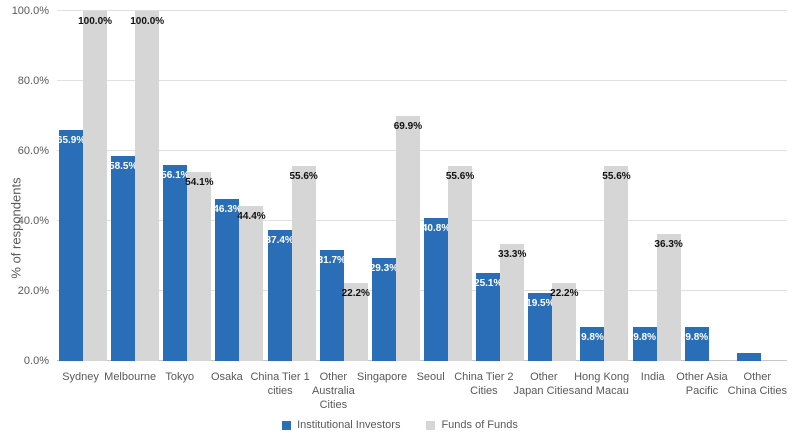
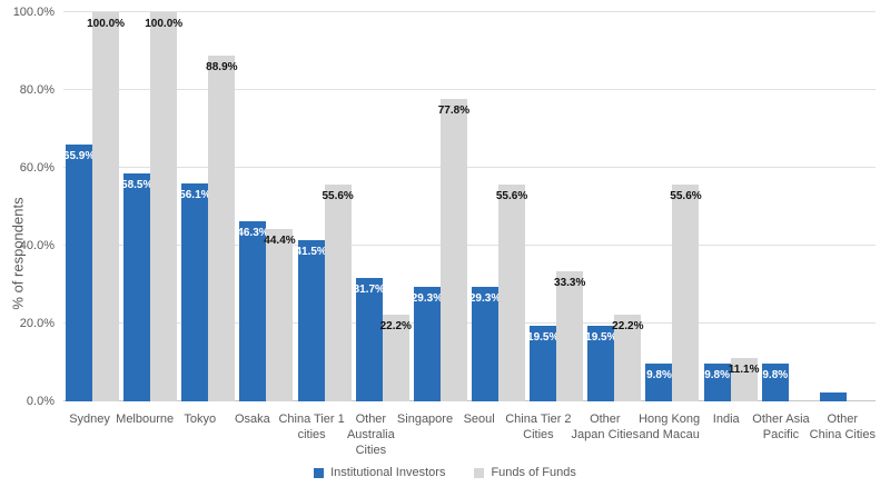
Funds of Funds/Tokyo: 54.1% -> 88.9%
Institutional Investors/China Tier 1 cities: 37.4% -> 41.5%
Funds of Funds/Singapore: 69.9% -> 77.8%
Institutional Investors/Seoul: 40.8% -> 29.3%
Institutional Investors/China Tier 2 Cities: 25.1% -> 19.5%
Funds of Funds/India: 36.3% -> 11.1%
